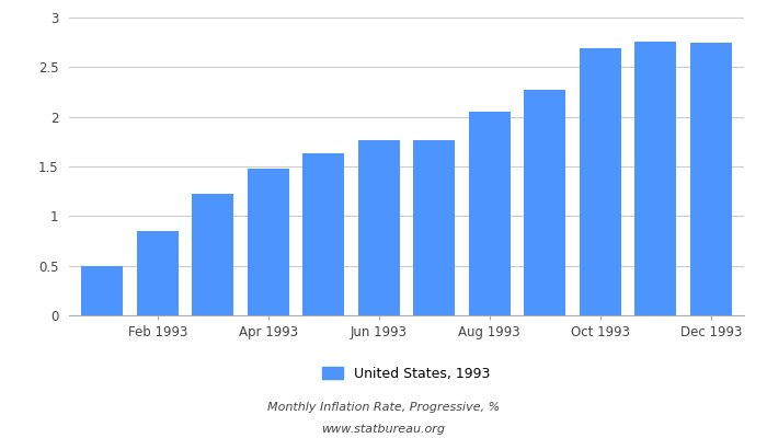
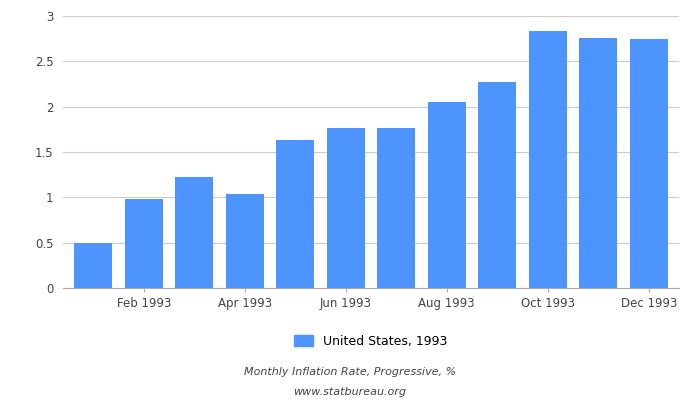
Feb 1993: 0.85 -> 0.98
Apr 1993: 1.48 -> 1.04
Oct 1993: 2.69 -> 2.84
